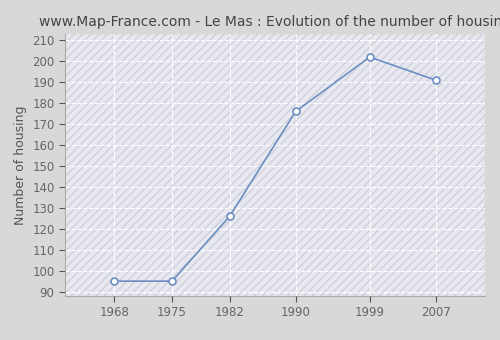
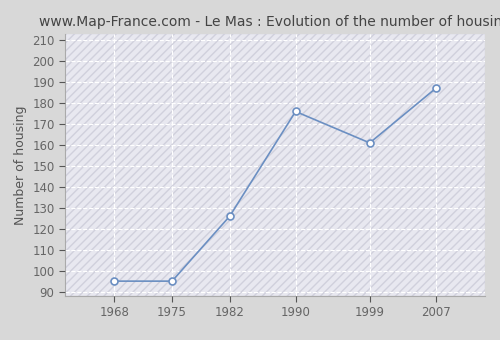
1999: 202 -> 161
2007: 191 -> 187
